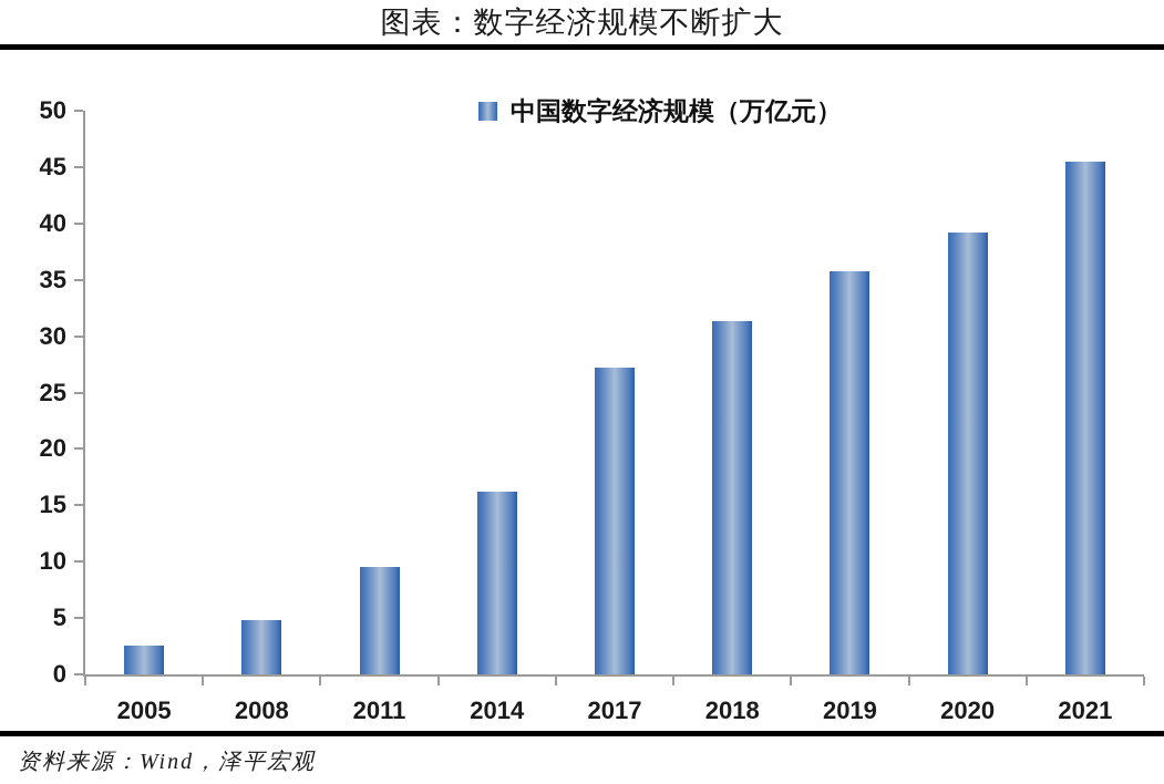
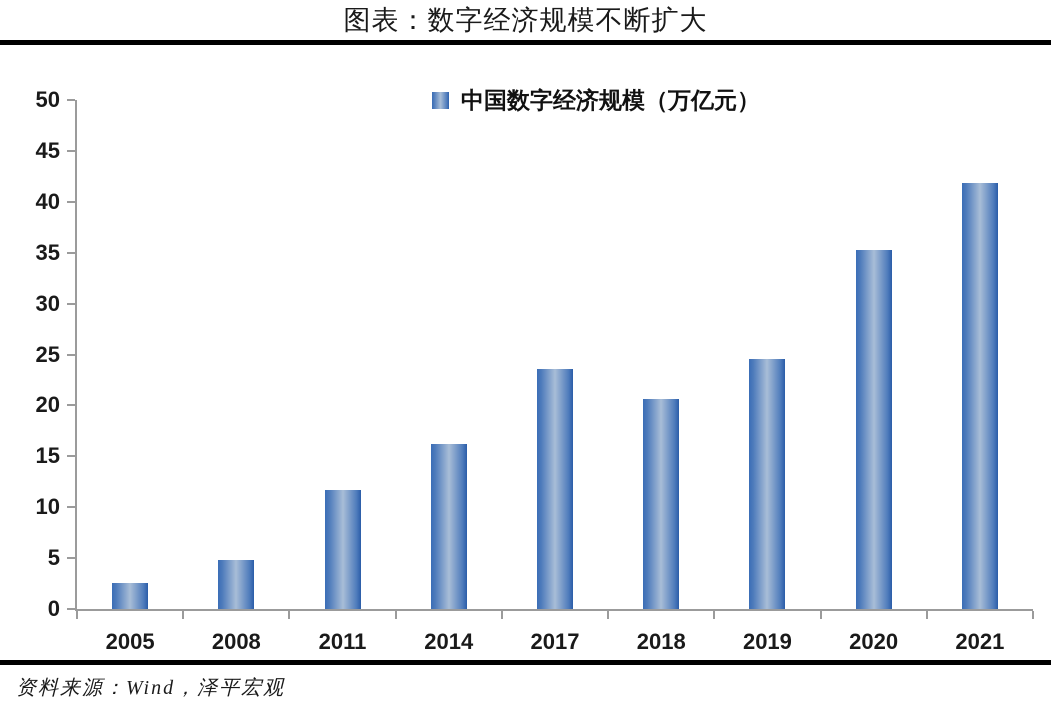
2011: 9.5 -> 11.7
2017: 27.2 -> 23.6
2018: 31.3 -> 20.6
2019: 35.8 -> 24.6
2020: 39.2 -> 35.3
2021: 45.5 -> 41.8
